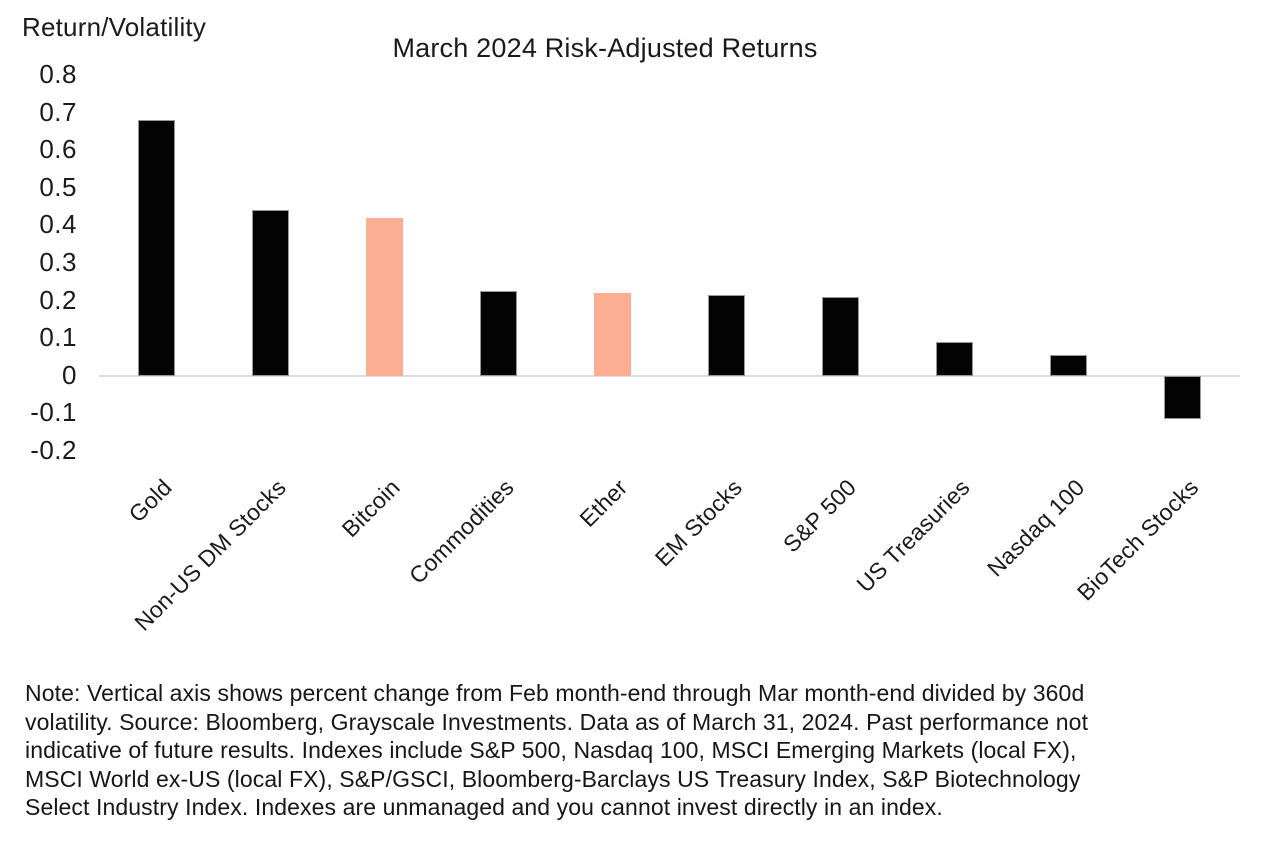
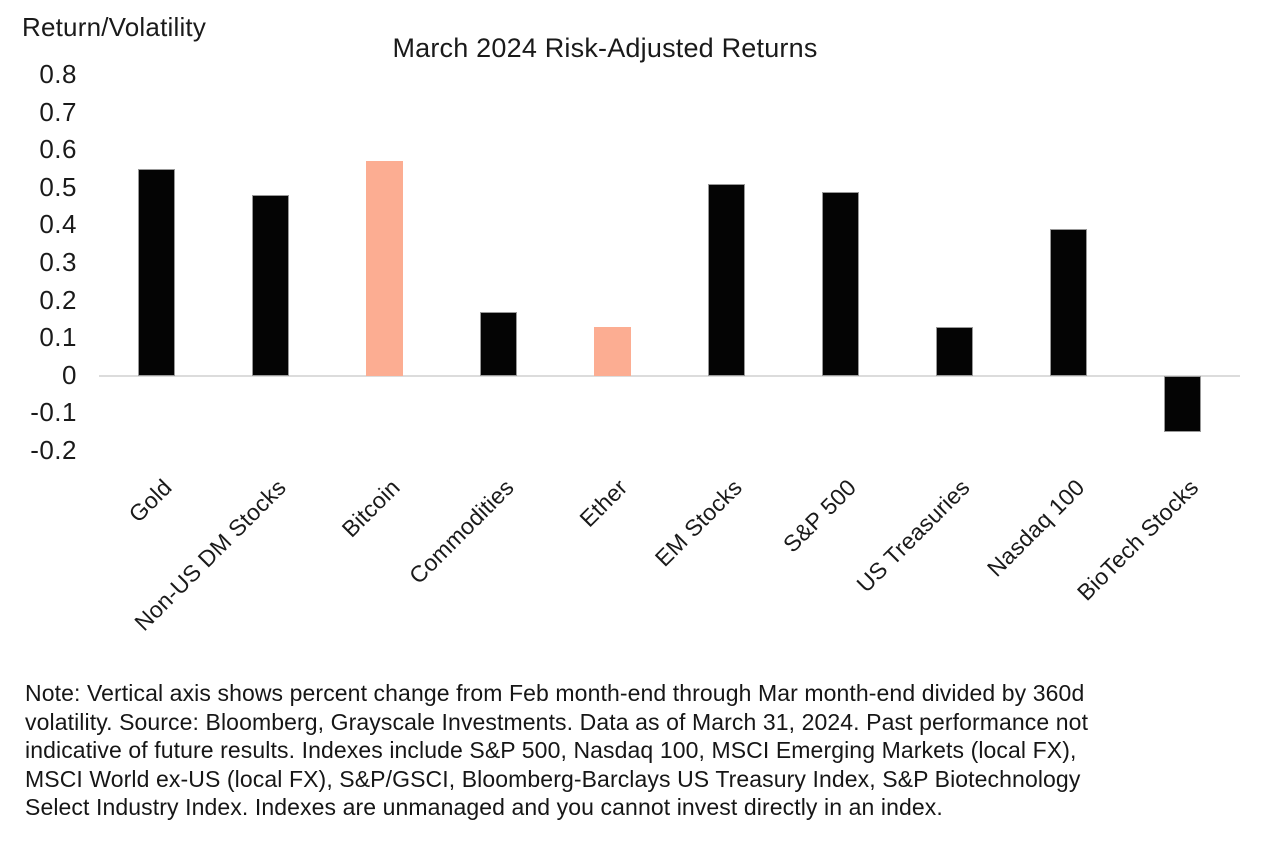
Gold: 0.68 -> 0.55
Non-US DM Stocks: 0.44 -> 0.48
Bitcoin: 0.42 -> 0.57
Commodities: 0.23 -> 0.17
Ether: 0.22 -> 0.13
EM Stocks: 0.21 -> 0.51
S&P 500: 0.21 -> 0.49
US Treasuries: 0.09 -> 0.13
Nasdaq 100: 0.06 -> 0.39
BioTech Stocks: -0.12 -> -0.15
